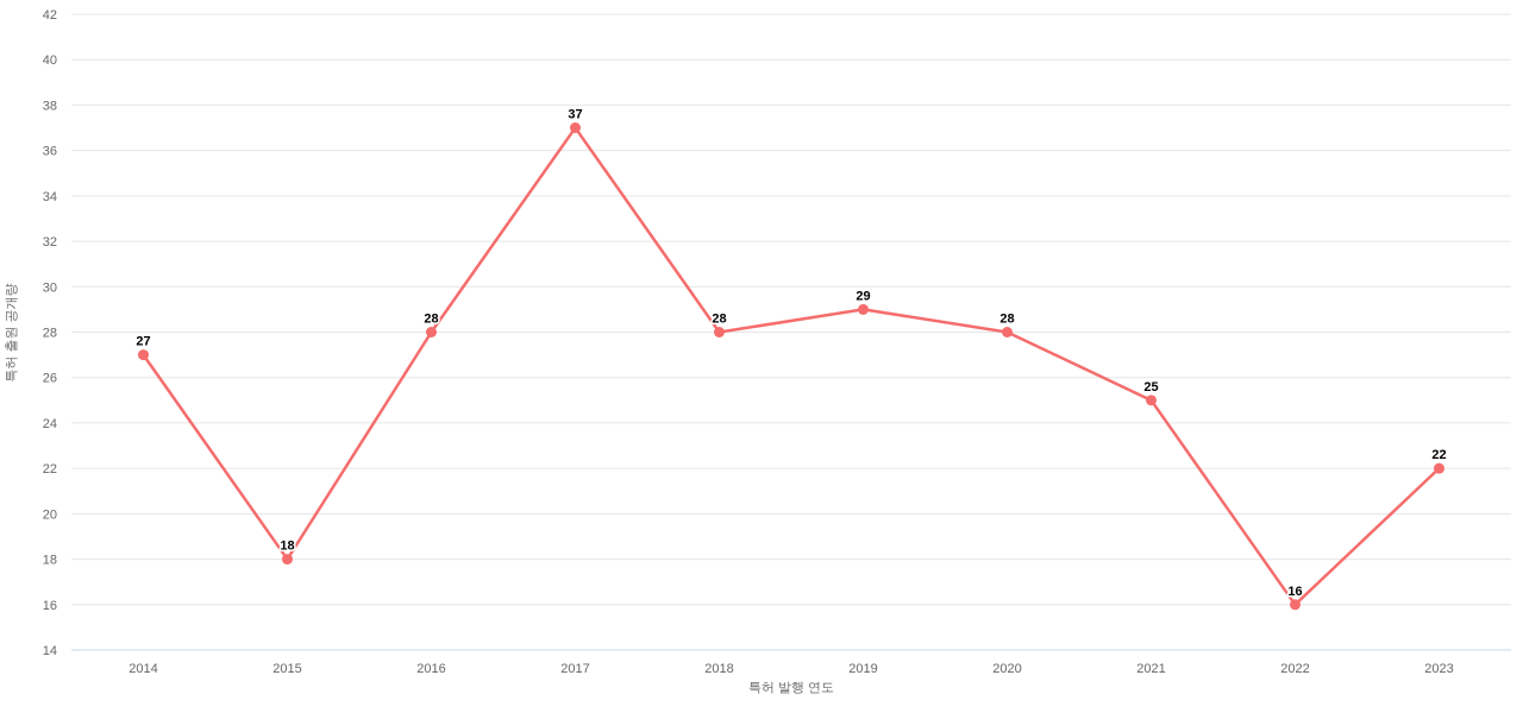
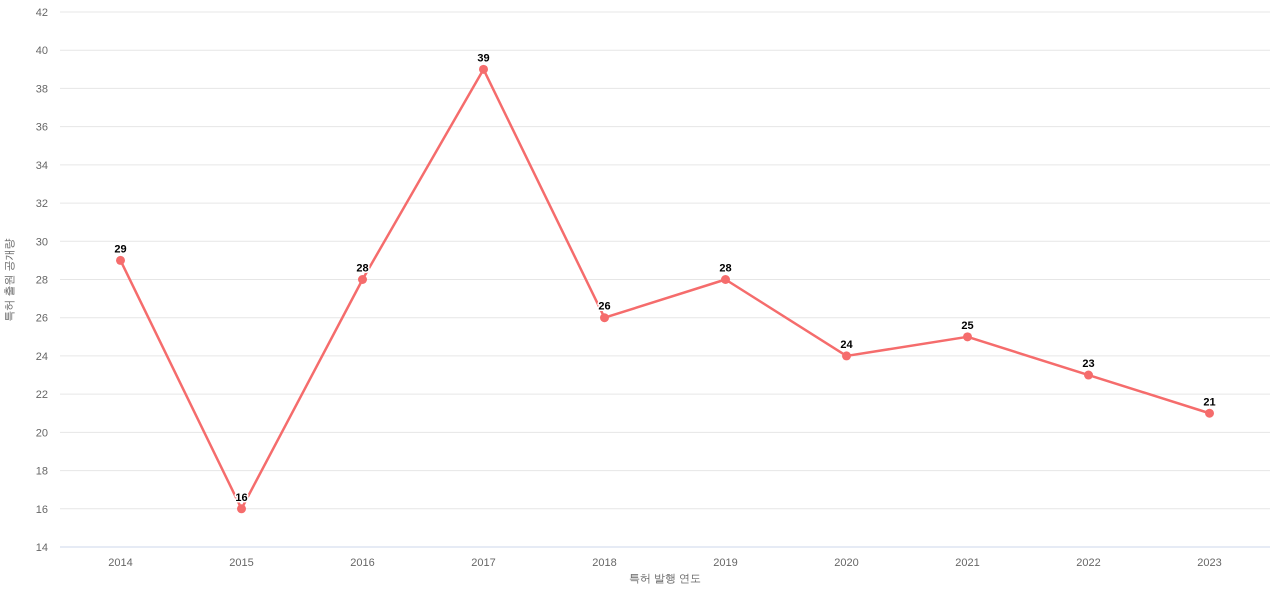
2014: 27 -> 29
2015: 18 -> 16
2017: 37 -> 39
2018: 28 -> 26
2019: 29 -> 28
2020: 28 -> 24
2022: 16 -> 23
2023: 22 -> 21
